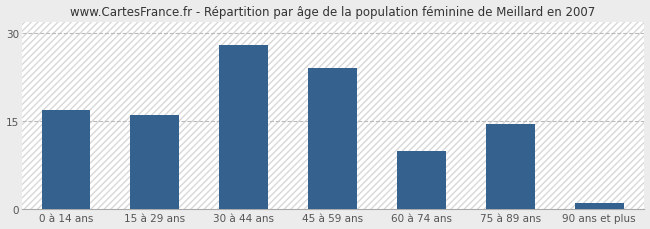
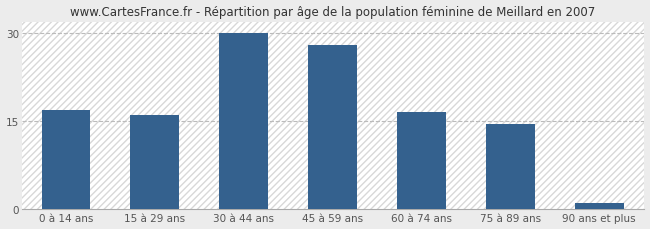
30 à 44 ans: 28.0 -> 30.0
45 à 59 ans: 24.0 -> 28.0
60 à 74 ans: 10.0 -> 16.5
